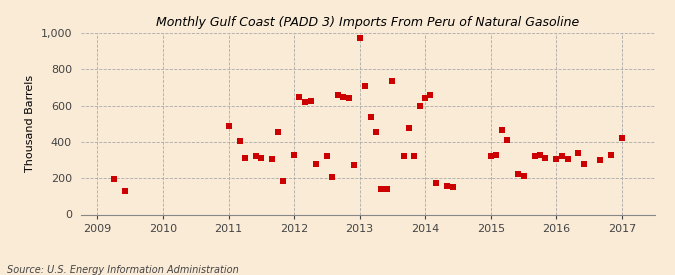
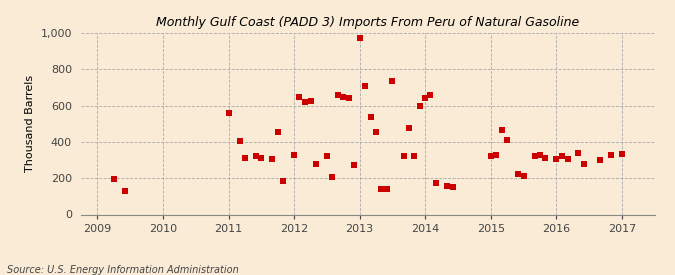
2011: 490 -> 560
2017: 420 -> 340
